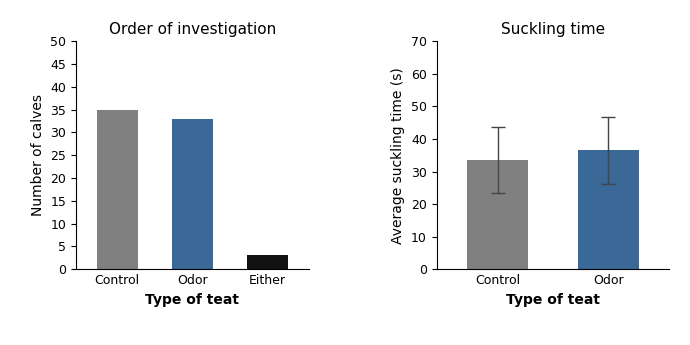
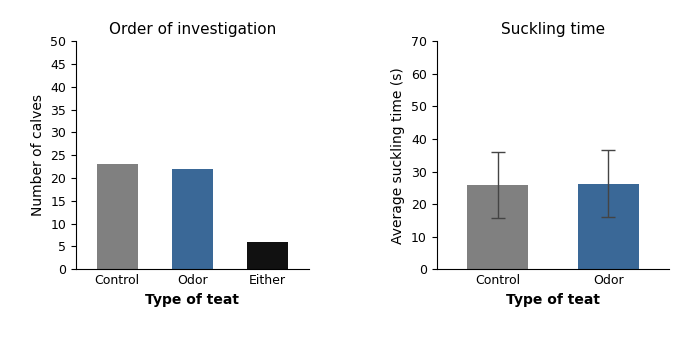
Order of investigation/Control: 35 -> 23
Order of investigation/Odor: 33 -> 22
Order of investigation/Either: 3 -> 6
Suckling time/Control: 33.5 -> 26.0
Suckling time/Odor: 36.5 -> 26.3
